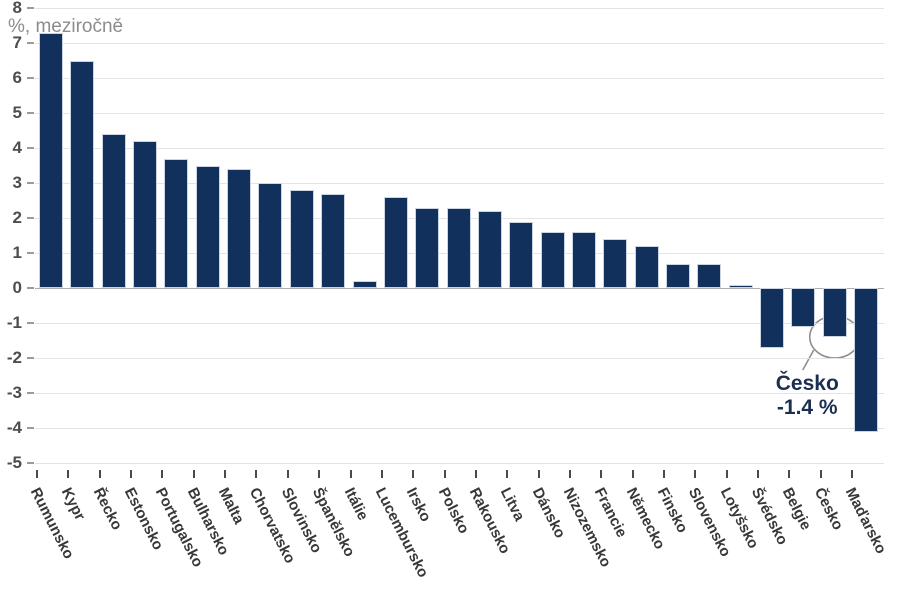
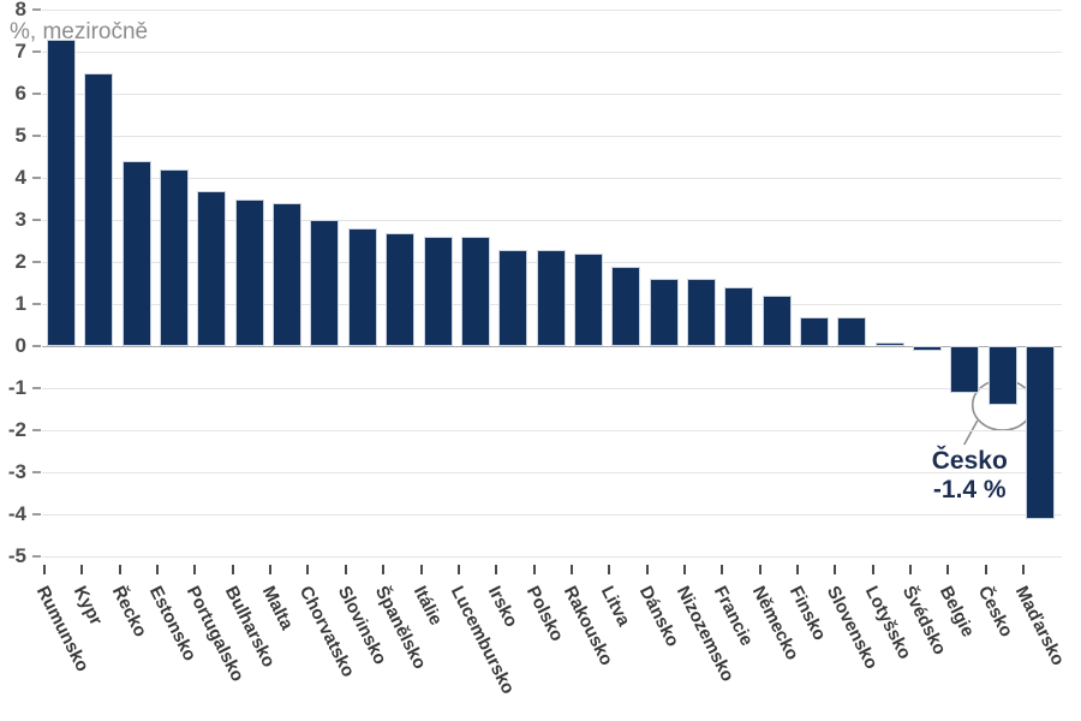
Itálie: 0.2 -> 2.6
Švédsko: -1.7 -> -0.1
